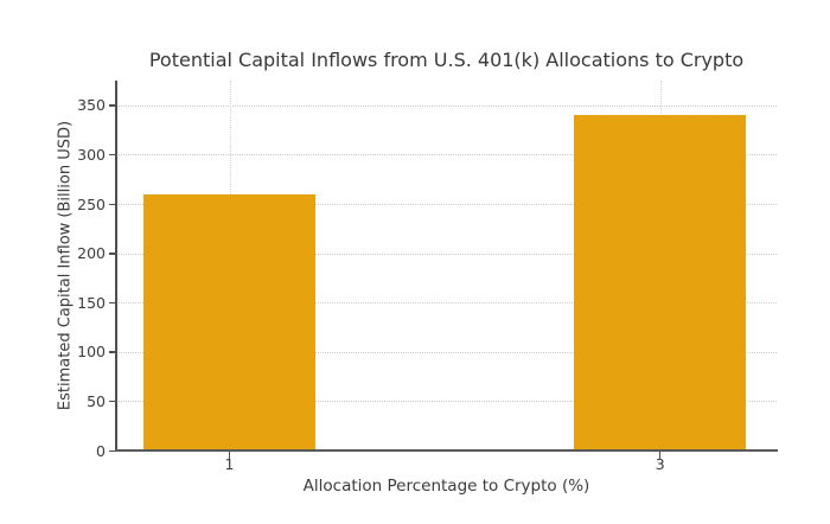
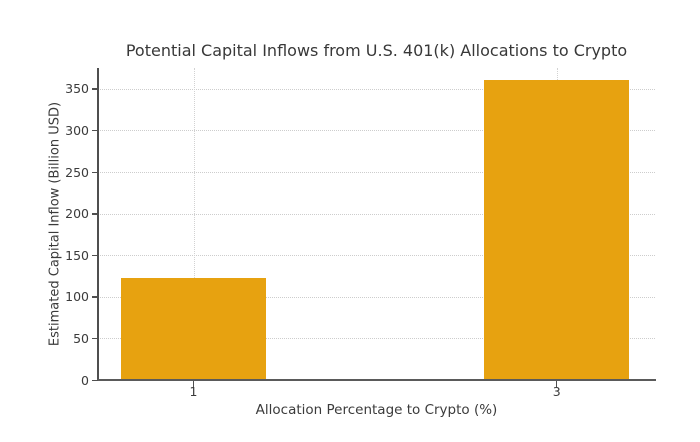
1: 260 -> 120
3: 340 -> 360
